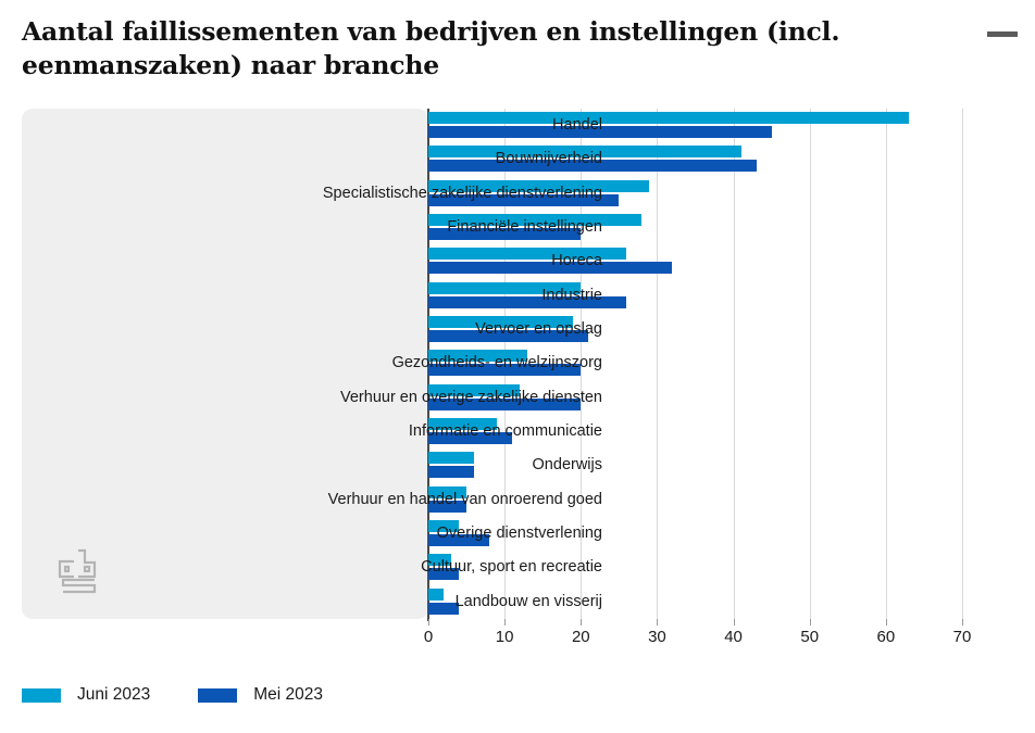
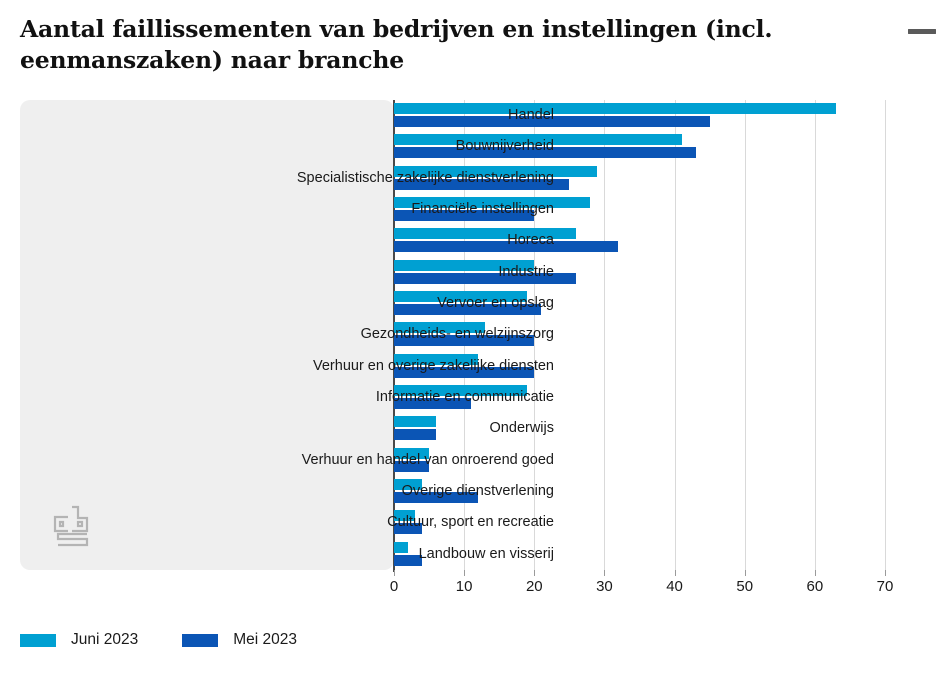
Juni 2023/Informatie en communicatie: 9 -> 19
Mei 2023/Overige dienstverlening: 8 -> 12
